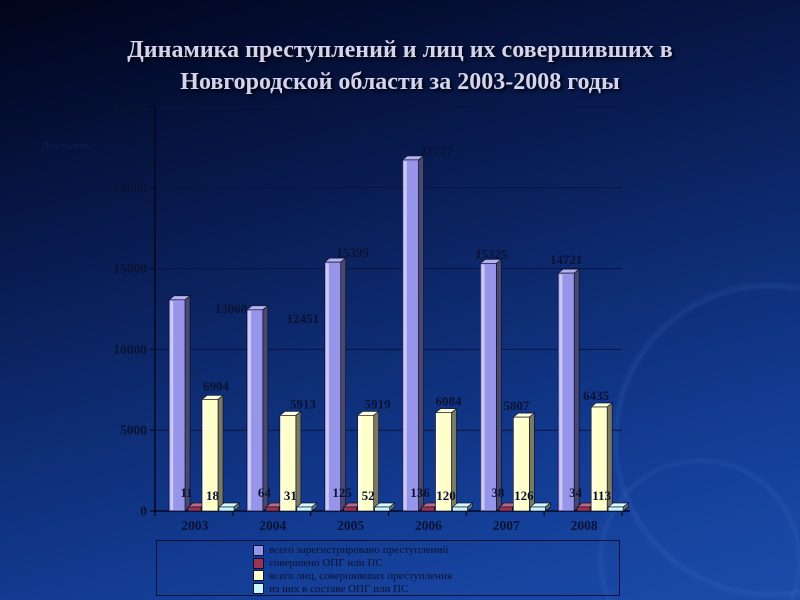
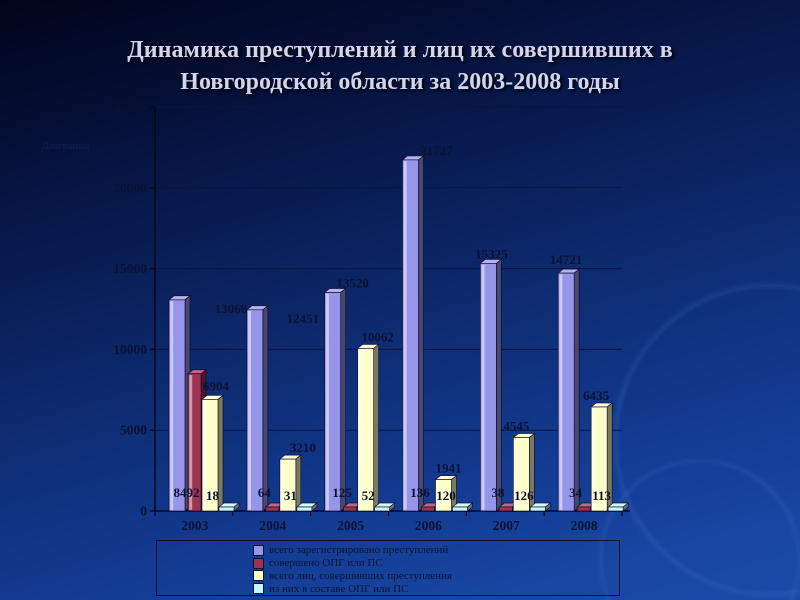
совершено ОПГ или ПС/2003: 11 -> 8492
всего лиц, совершивших преступления/2004: 5913 -> 3210
всего зарегистрировано преступлений/2005: 15399 -> 13520
всего лиц, совершивших преступления/2005: 5919 -> 10062
всего лиц, совершивших преступления/2006: 6084 -> 1941
всего лиц, совершивших преступления/2007: 5807 -> 4545
